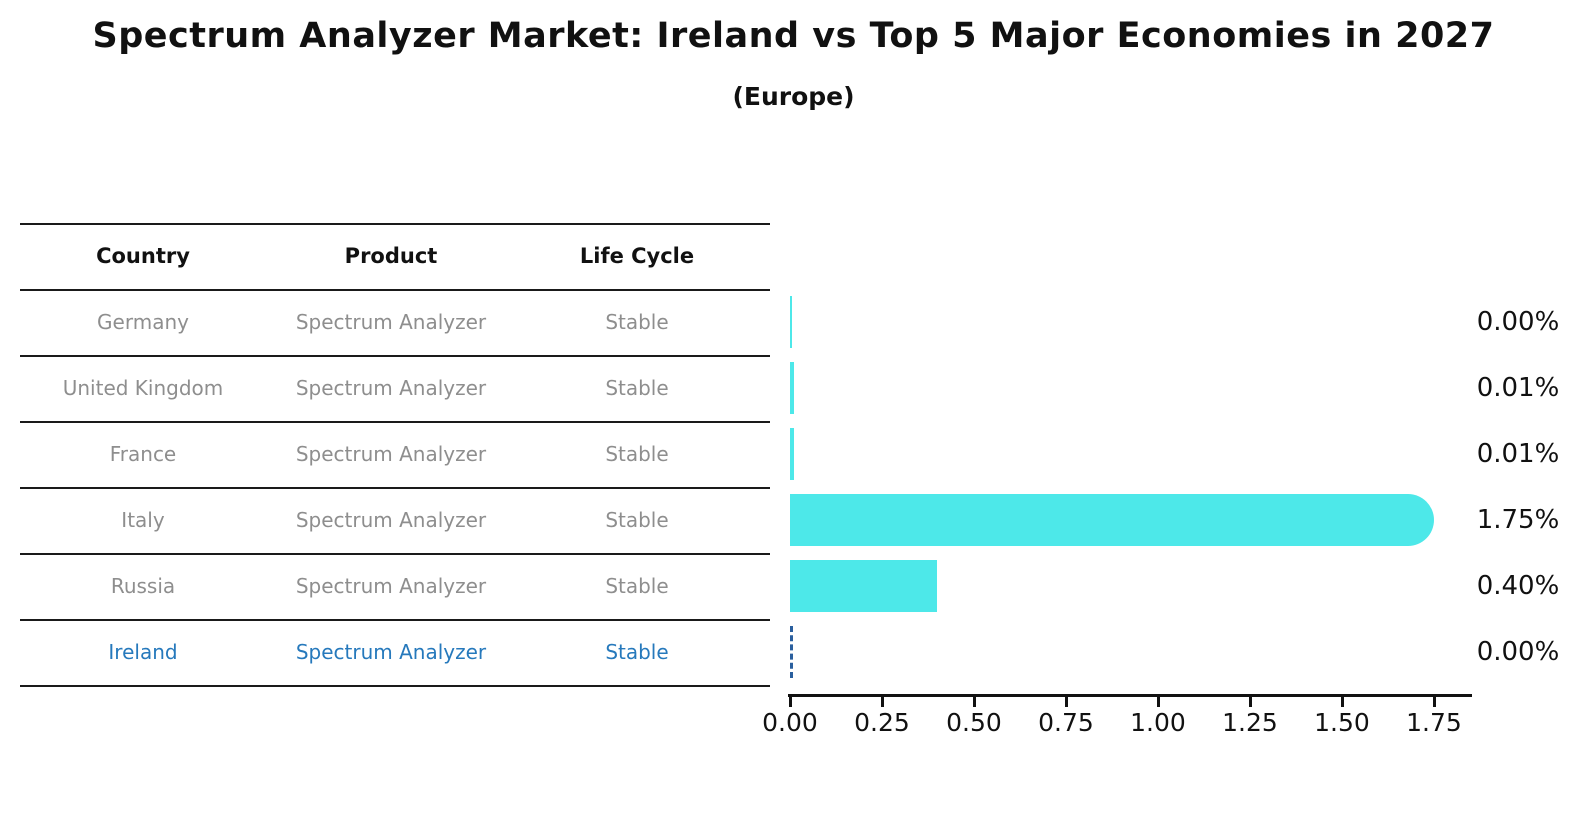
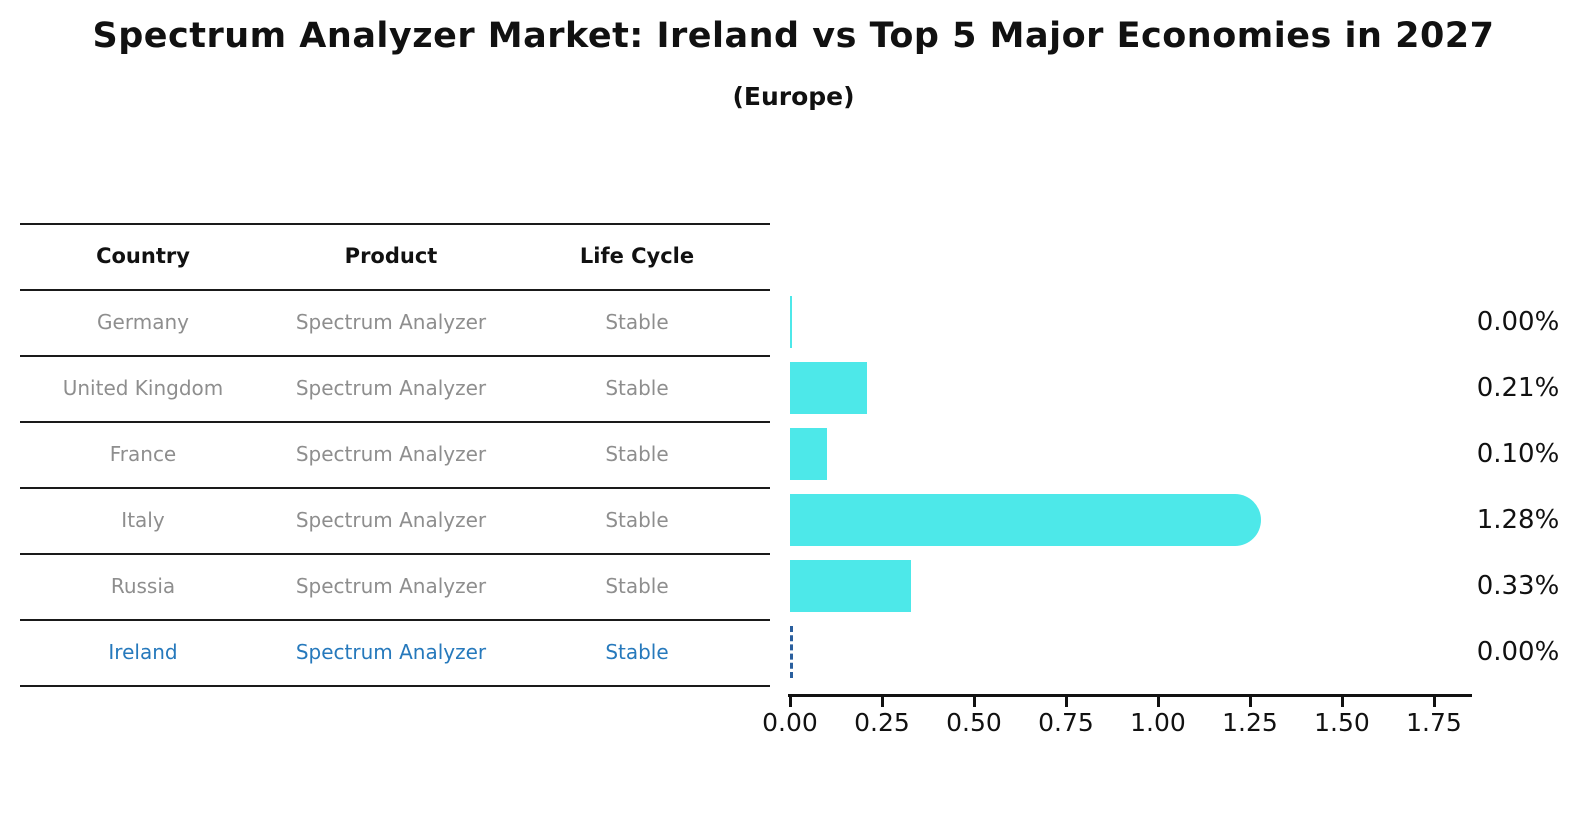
United Kingdom: 0.01% -> 0.21%
France: 0.01% -> 0.10%
Italy: 1.75% -> 1.28%
Russia: 0.40% -> 0.33%
